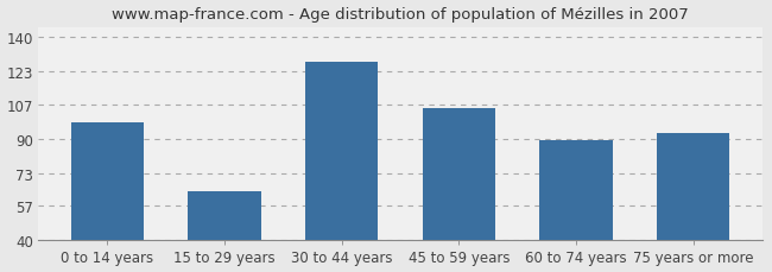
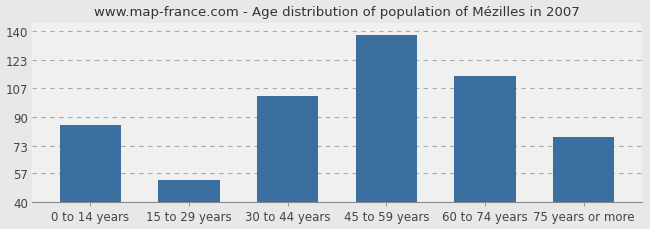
0 to 14 years: 98 -> 85
15 to 29 years: 64 -> 53
30 to 44 years: 128 -> 102
45 to 59 years: 105 -> 138
60 to 74 years: 89 -> 114
75 years or more: 93 -> 78
